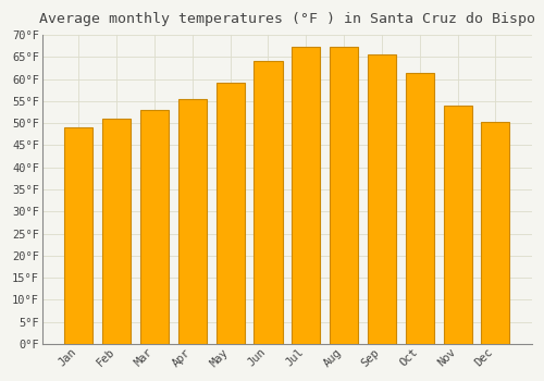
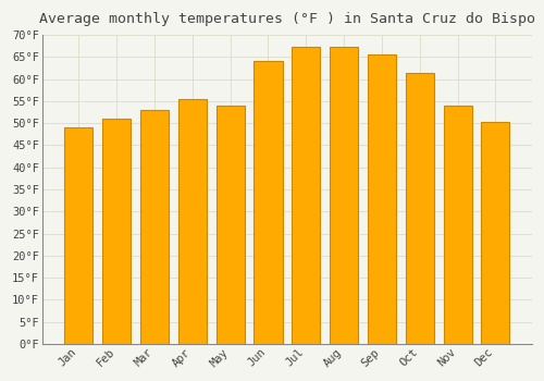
May: 59.2°F -> 54.0°F
